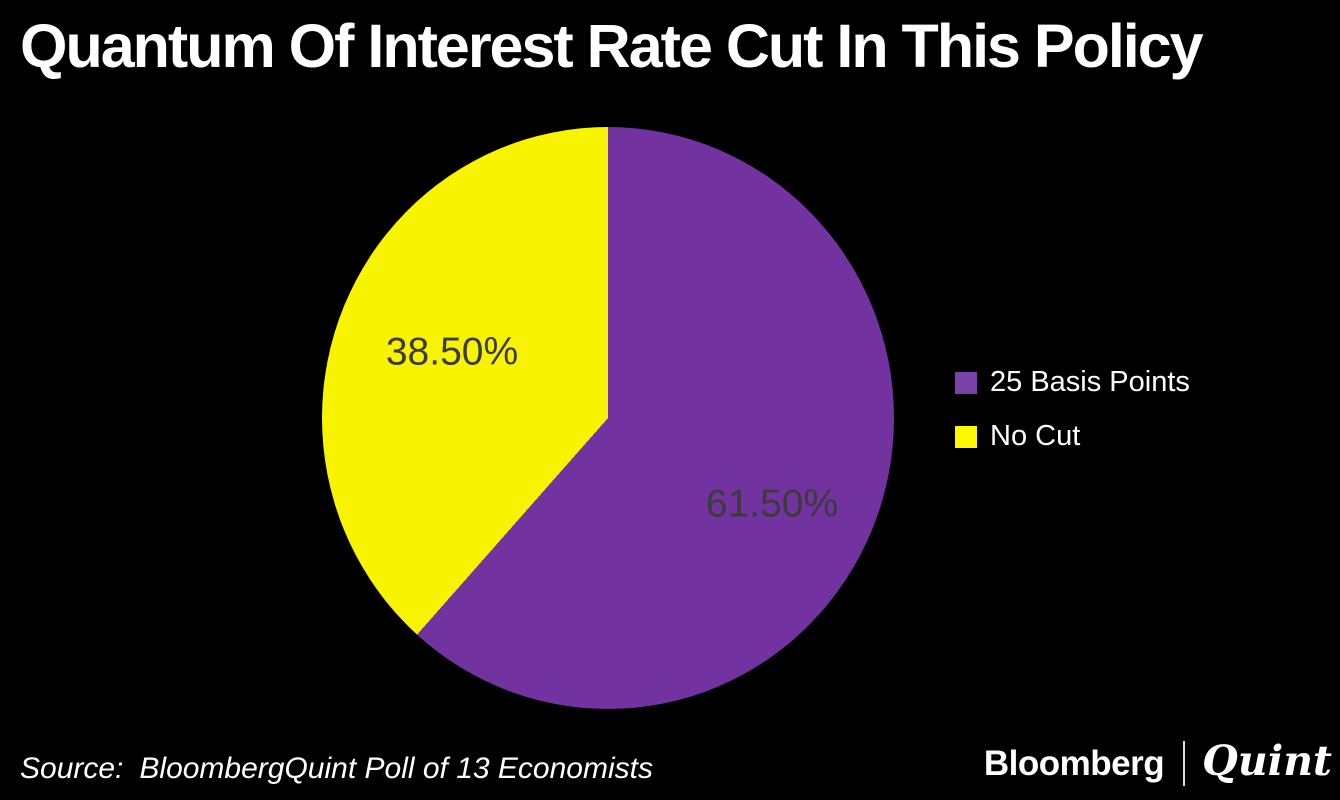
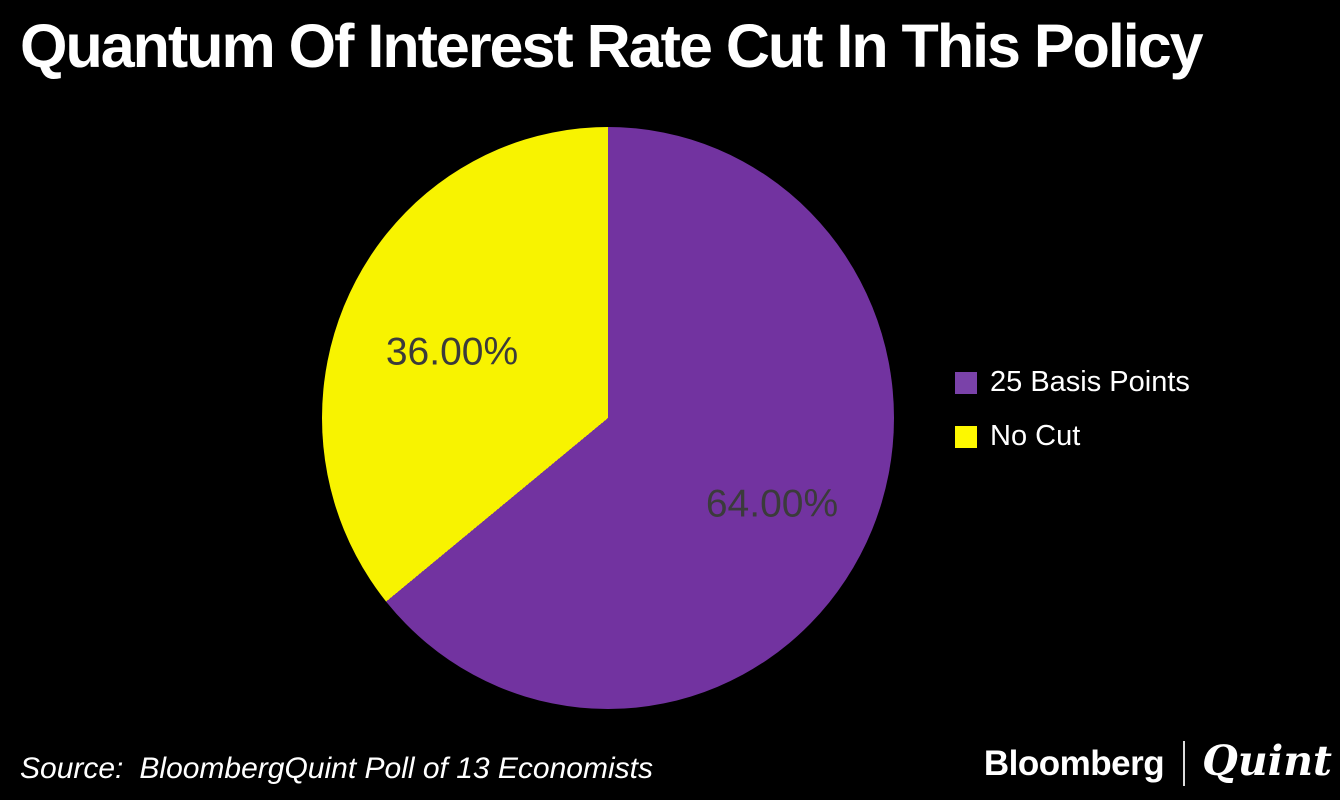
25 Basis Points: 61.50% -> 64.00%
No Cut: 38.50% -> 36.00%
